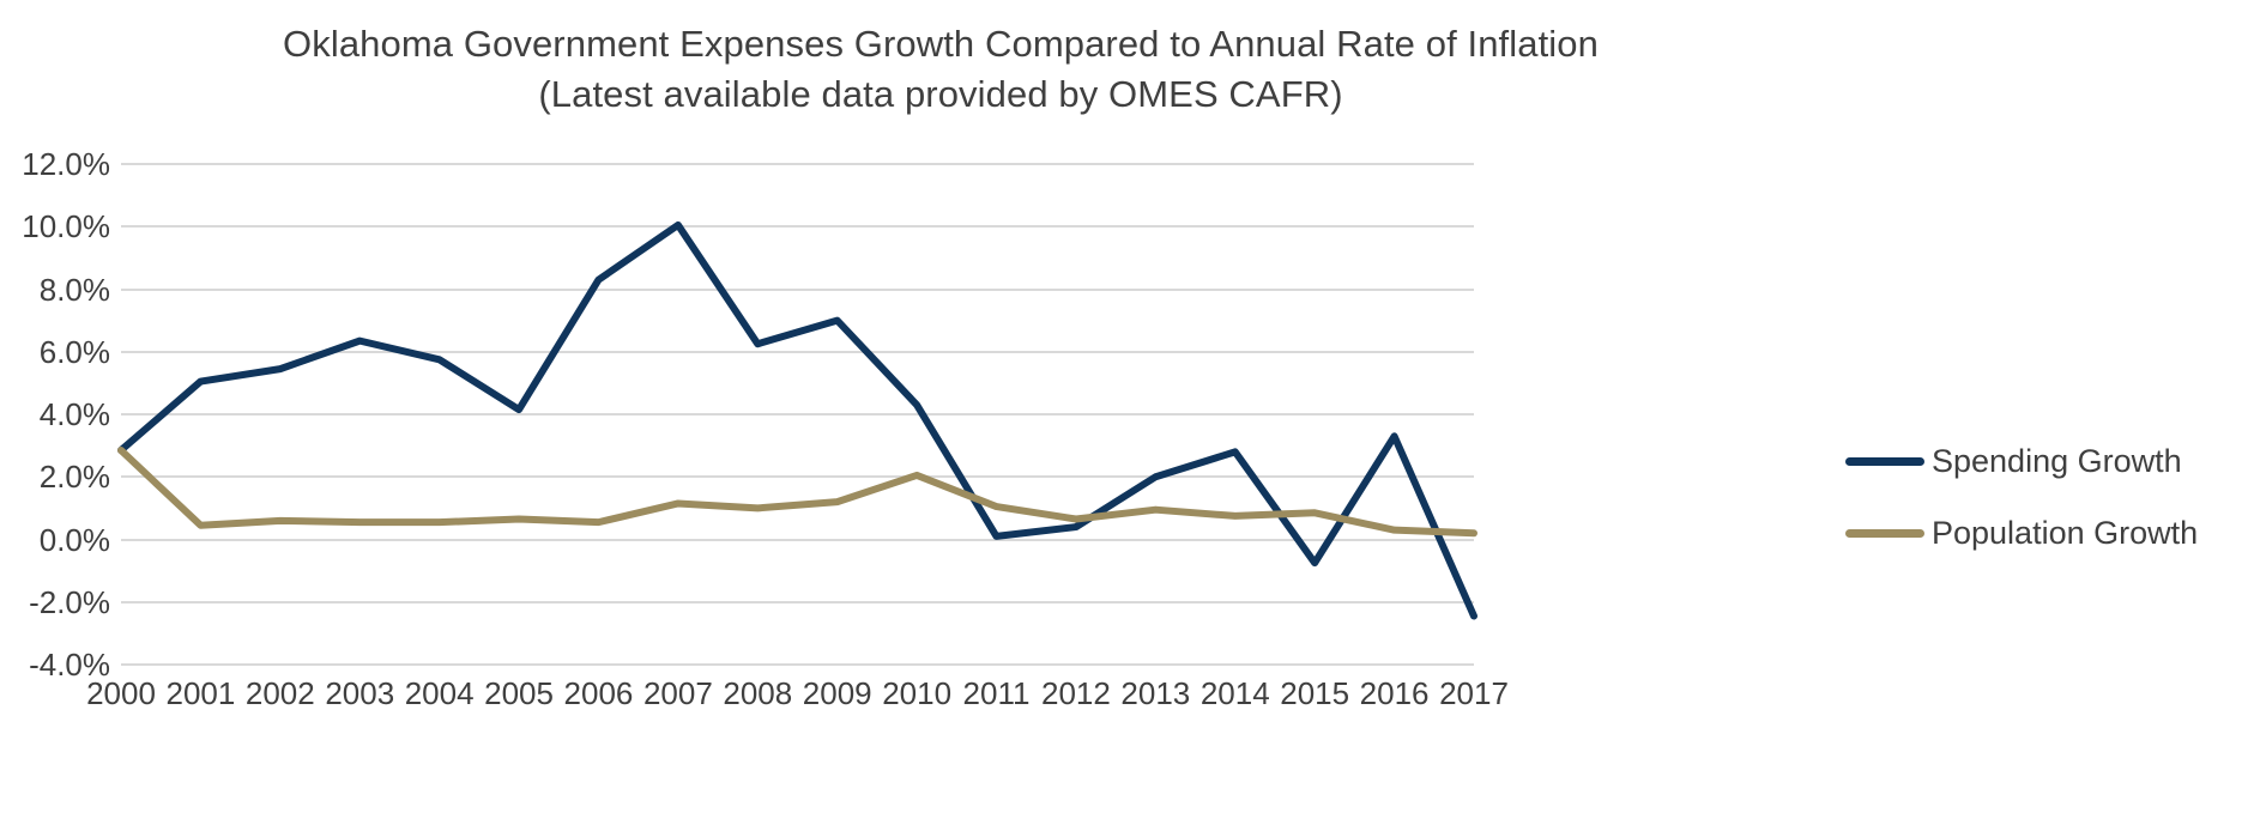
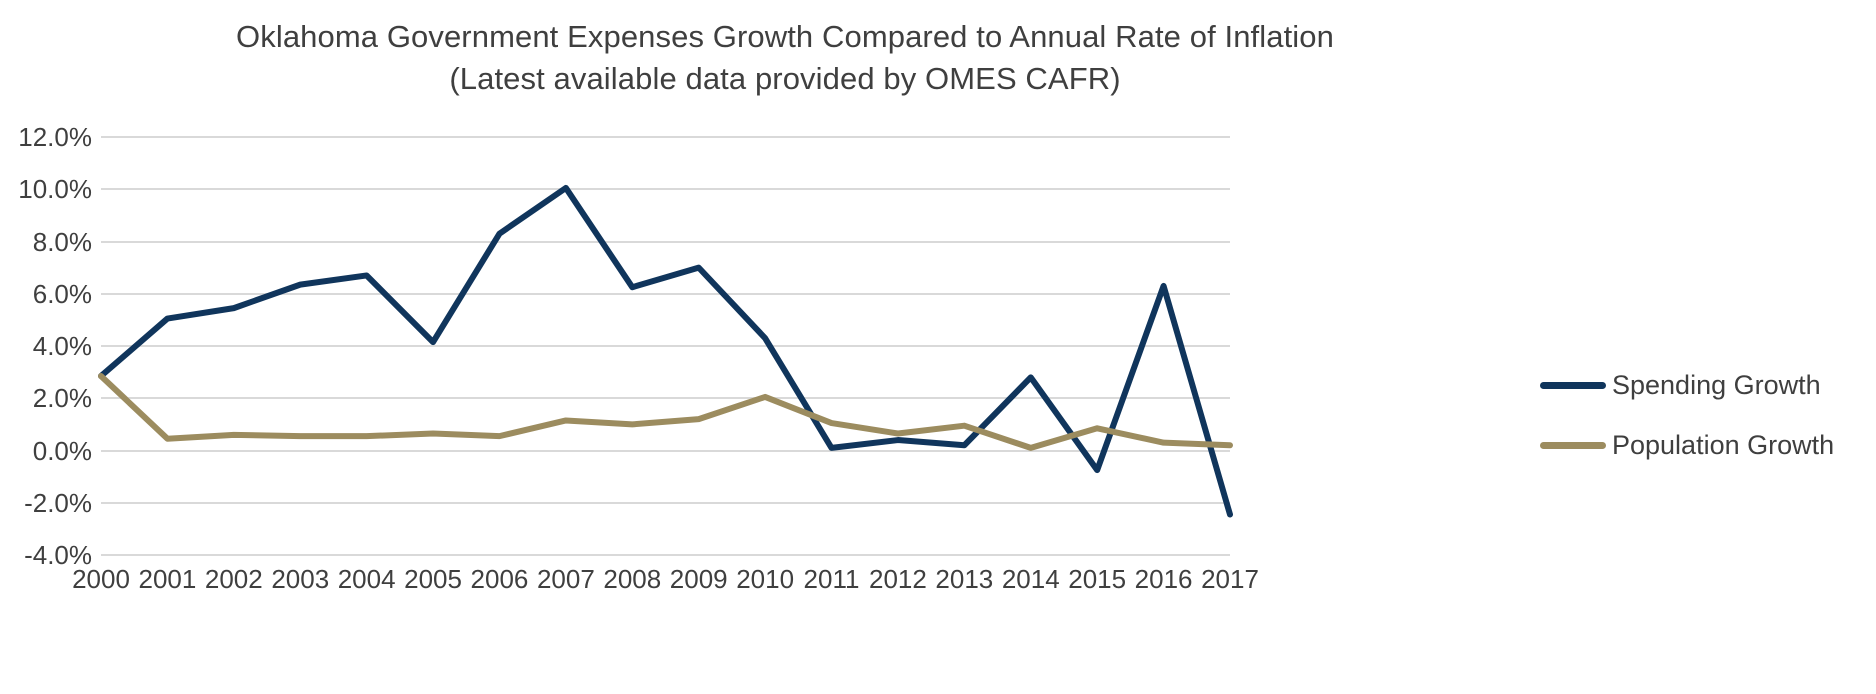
Spending Growth/2004: 5.8% -> 6.7%
Spending Growth/2013: 2.0% -> 0.2%
Population Growth/2014: 0.8% -> 0.1%
Spending Growth/2016: 3.3% -> 6.3%
